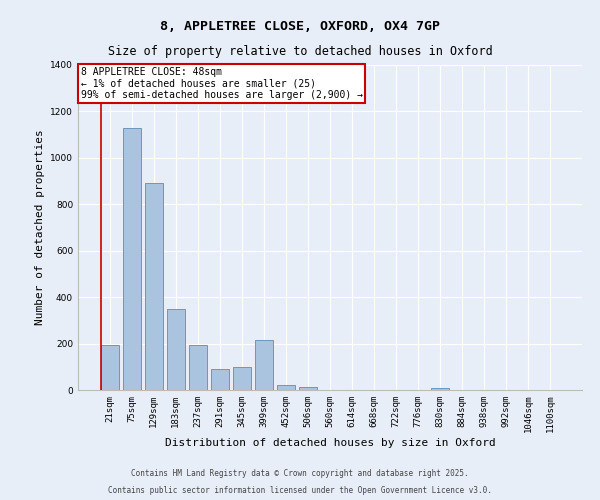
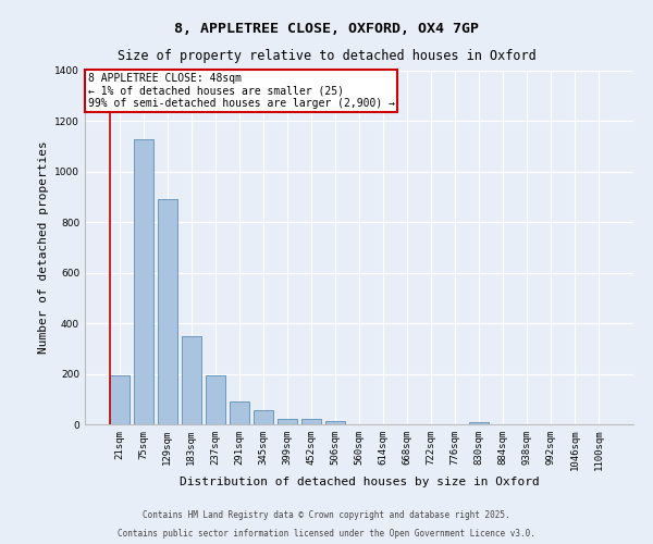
345sqm: 100 -> 55
399sqm: 215 -> 20
